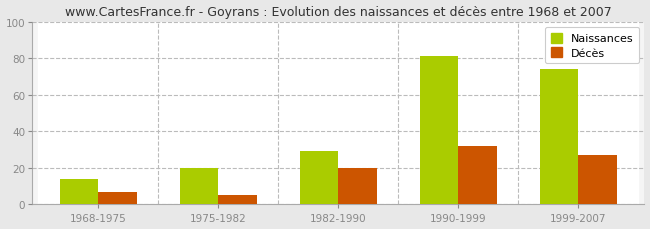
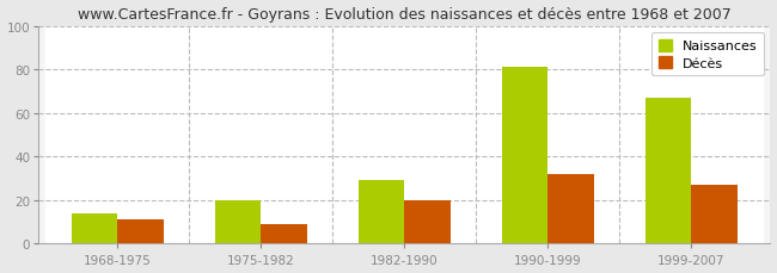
Décès/1968-1975: 7 -> 11
Décès/1975-1982: 5 -> 9
Naissances/1999-2007: 74 -> 67
